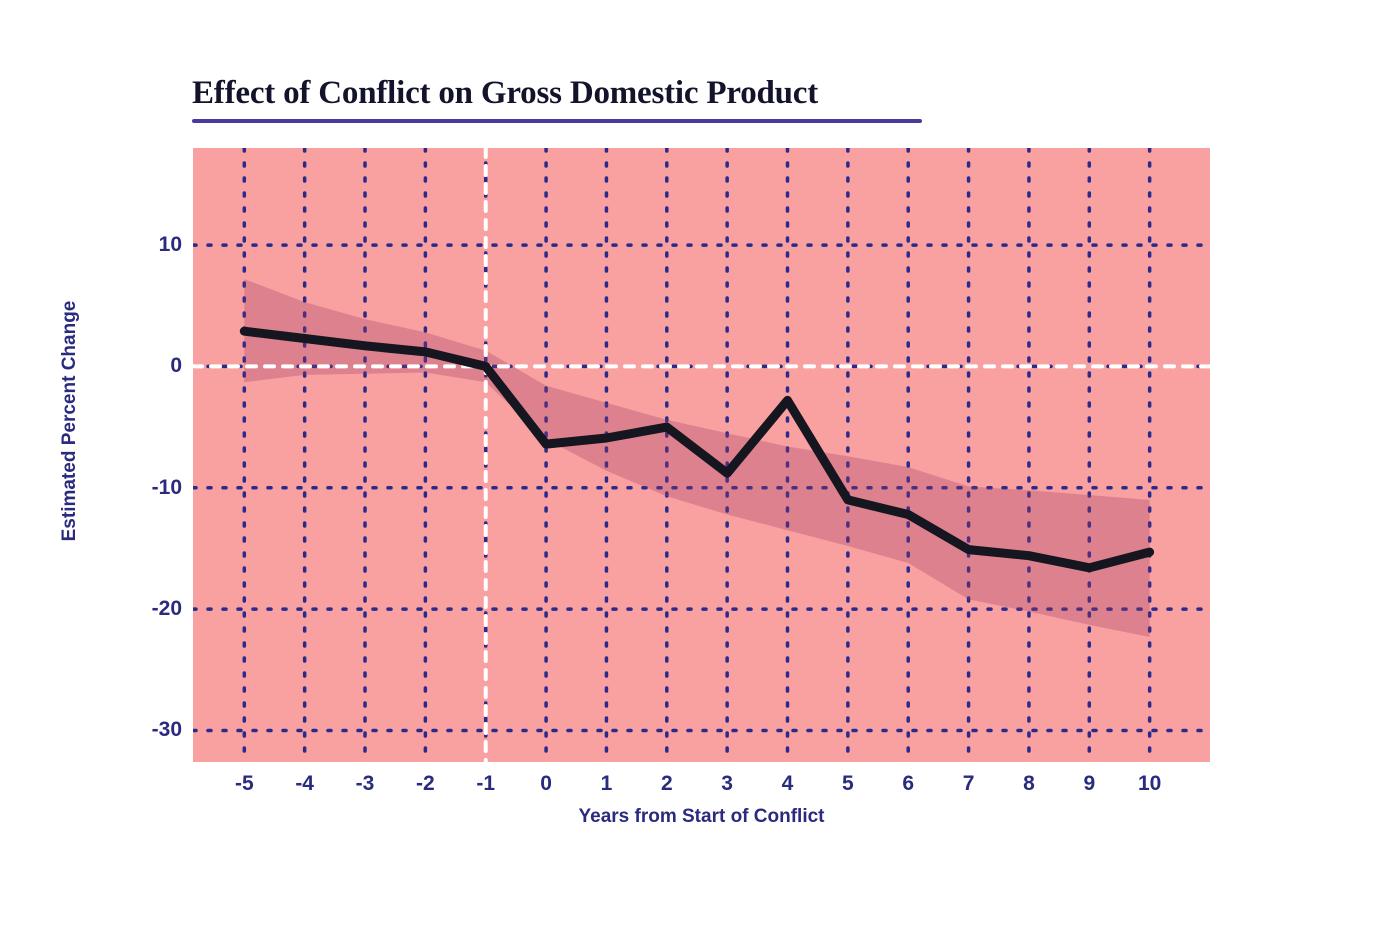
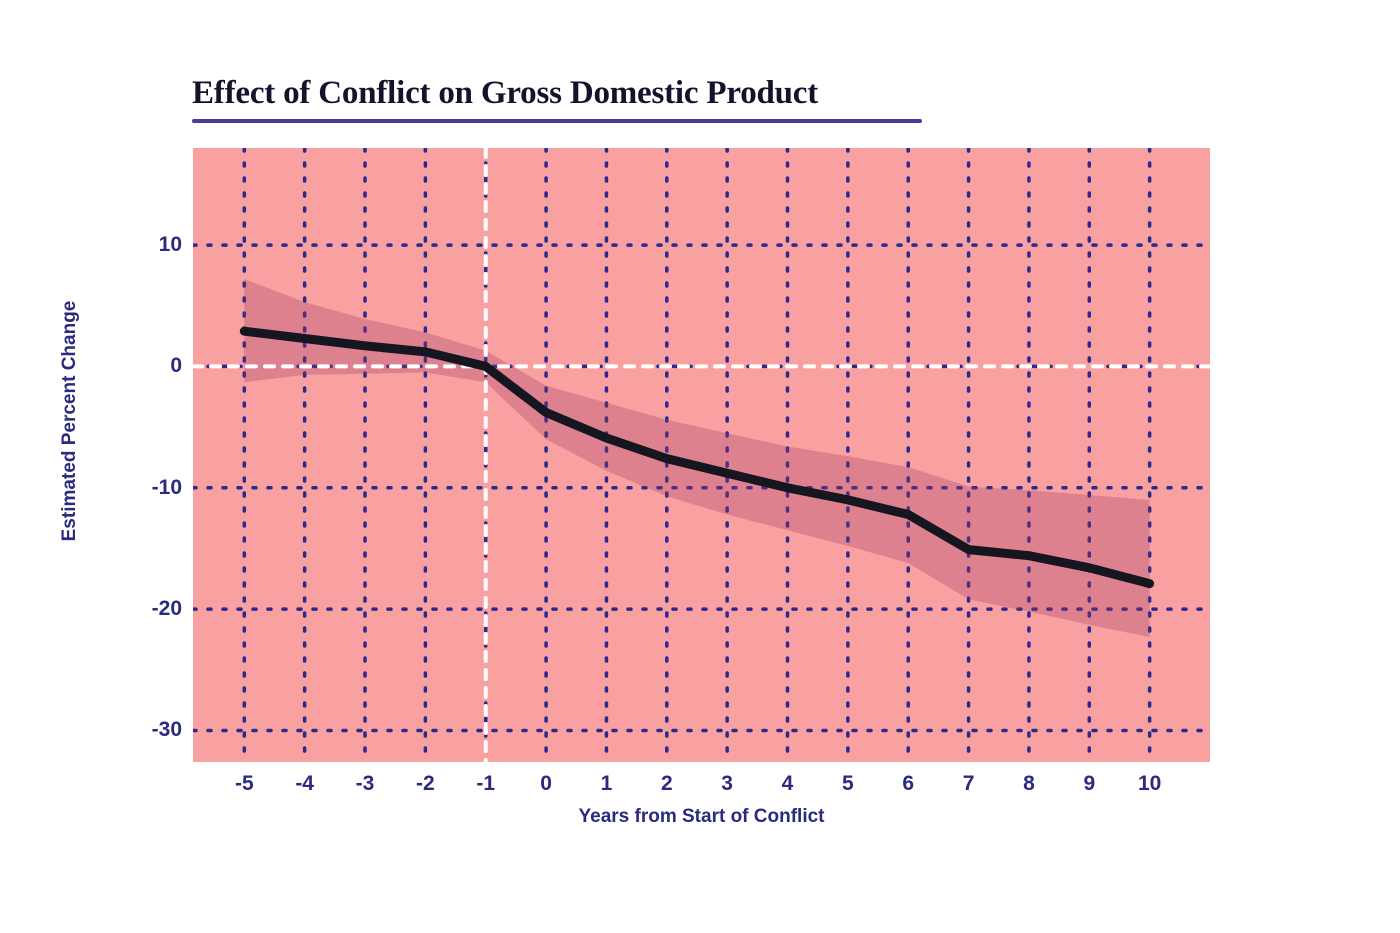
0: -6.4 -> -3.8
2: -5.0 -> -7.6
4: -2.8 -> -10.0
10: -15.3 -> -17.9
